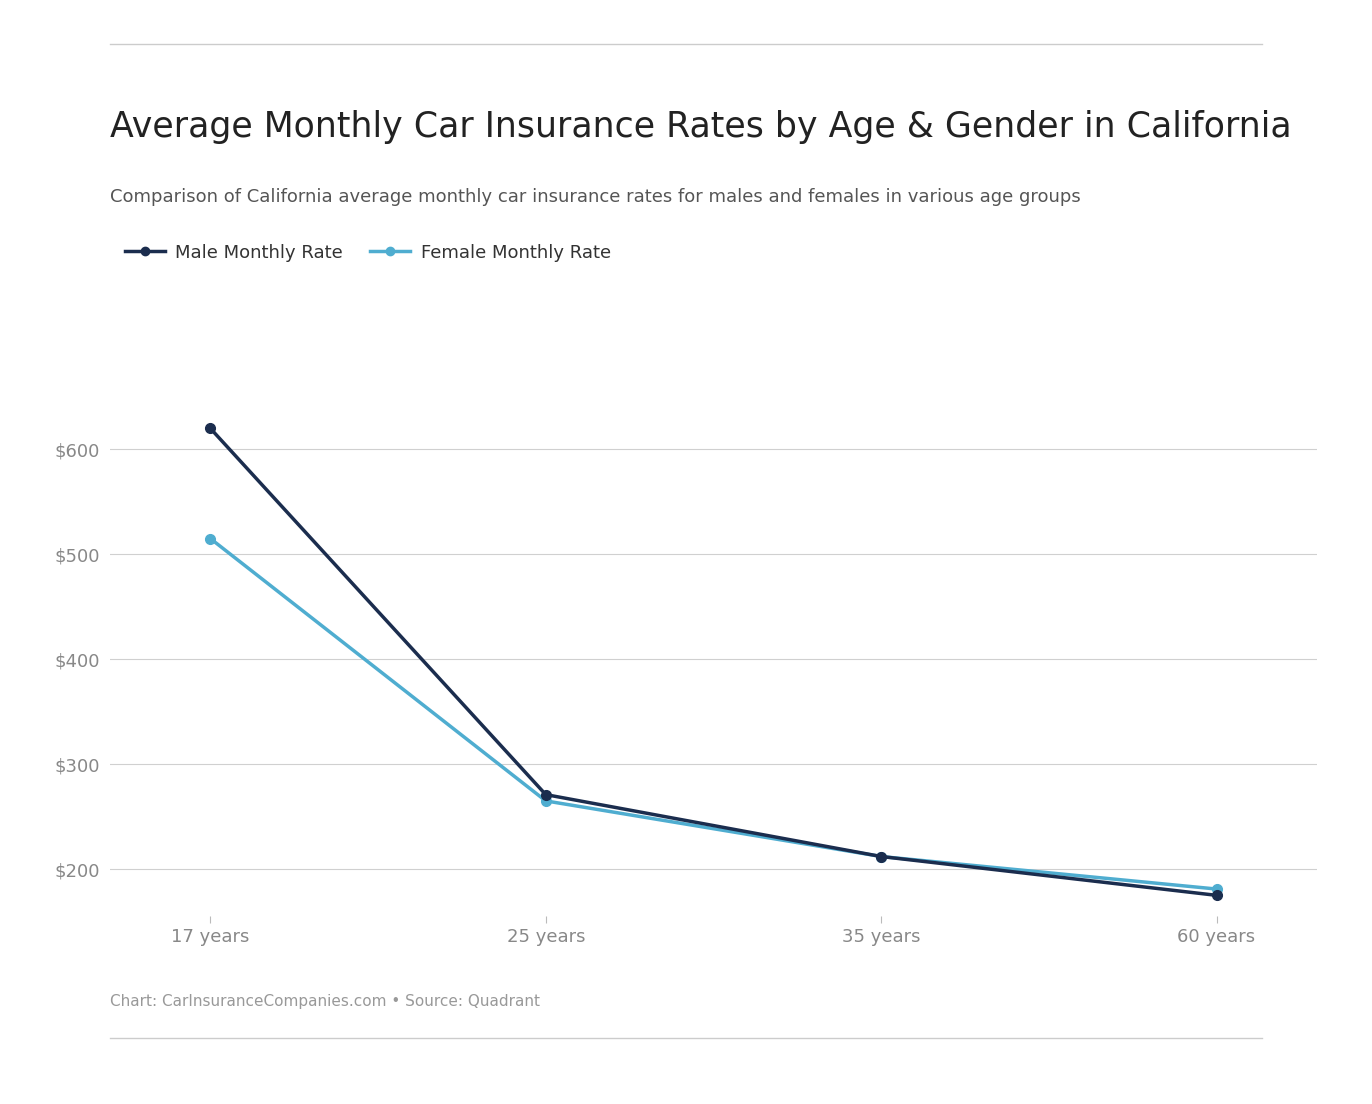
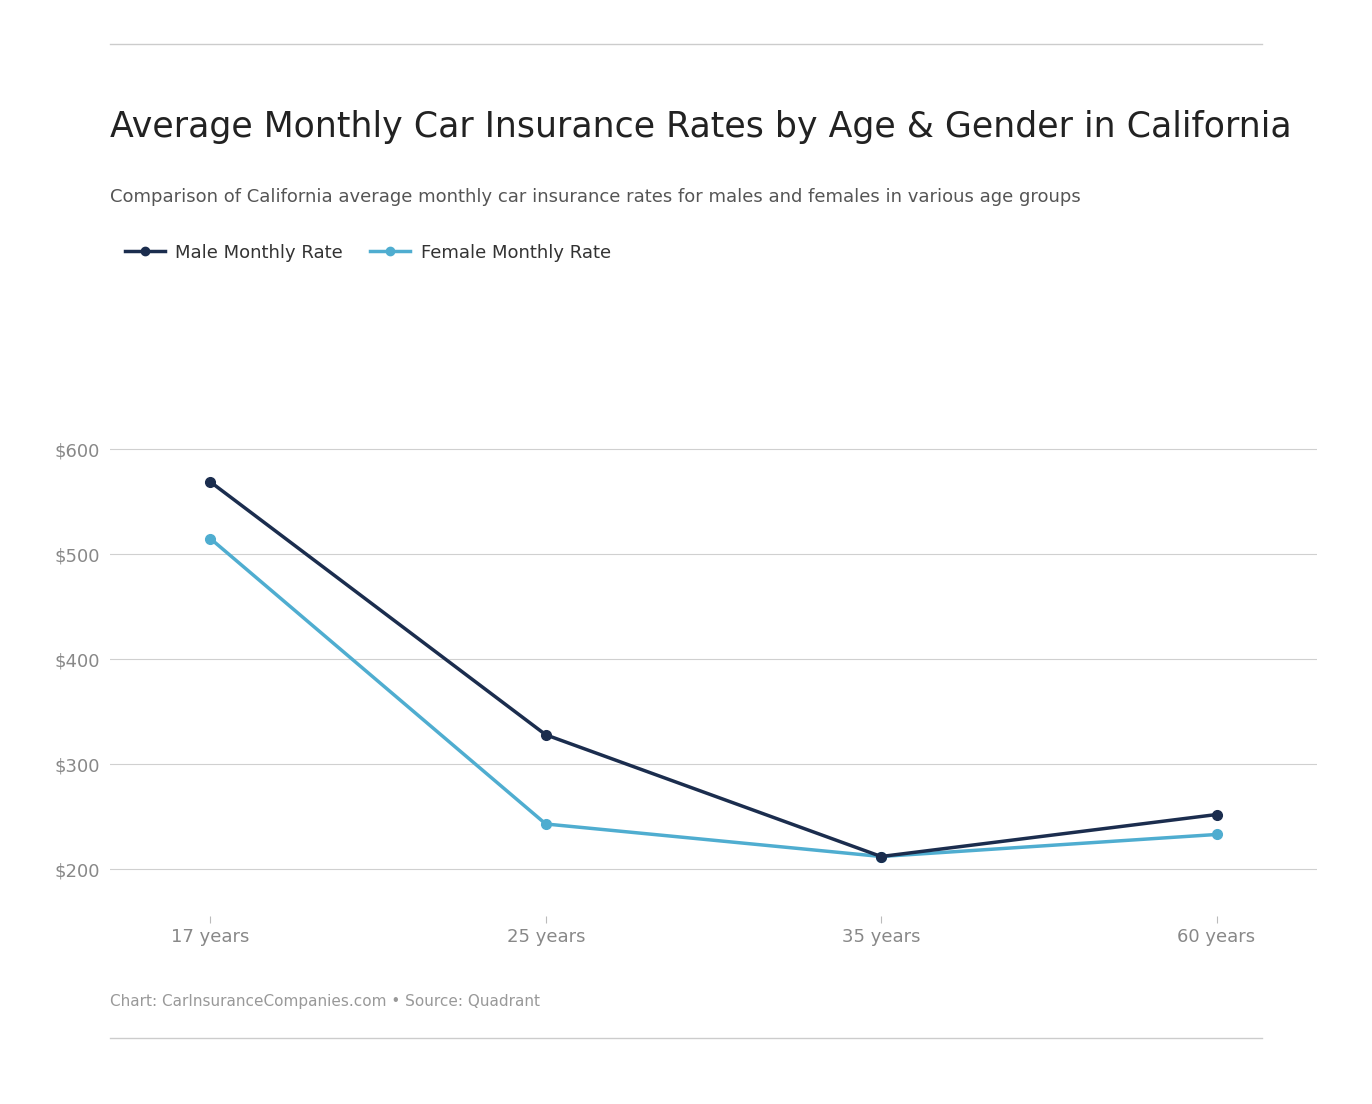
Male Monthly Rate/17 years: $620 -> $569
Male Monthly Rate/25 years: $271 -> $328
Female Monthly Rate/25 years: $265 -> $243
Male Monthly Rate/60 years: $175 -> $252
Female Monthly Rate/60 years: $181 -> $233
